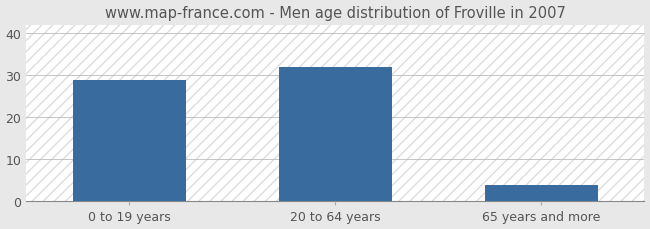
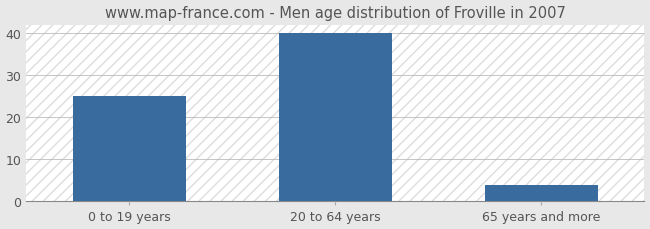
0 to 19 years: 29 -> 25
20 to 64 years: 32 -> 40
